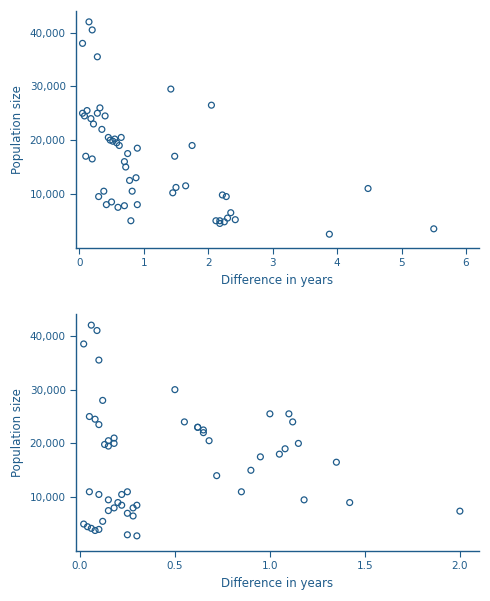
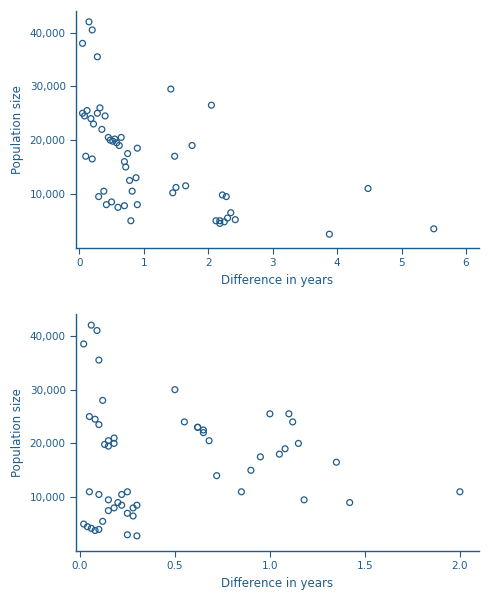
2.0: 7,400 -> 11,000
